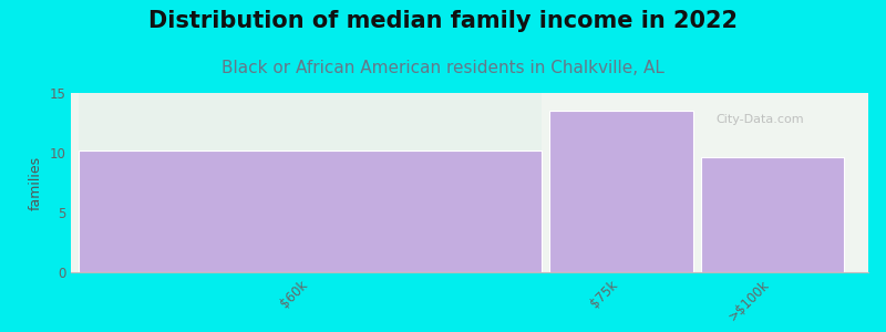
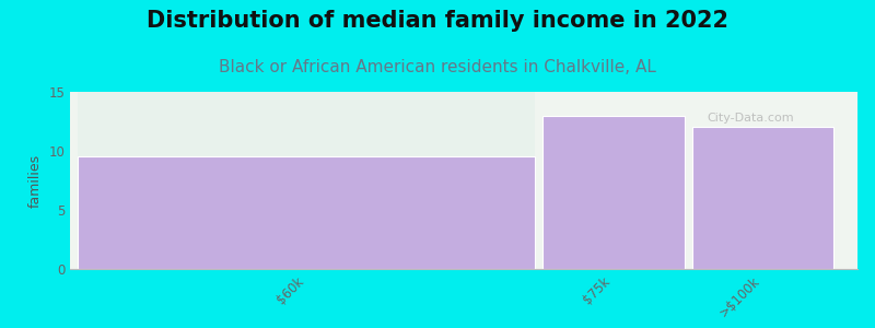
$60k: 10.2 -> 9.5
$75k: 13.5 -> 13.0
>$100k: 9.6 -> 12.0
